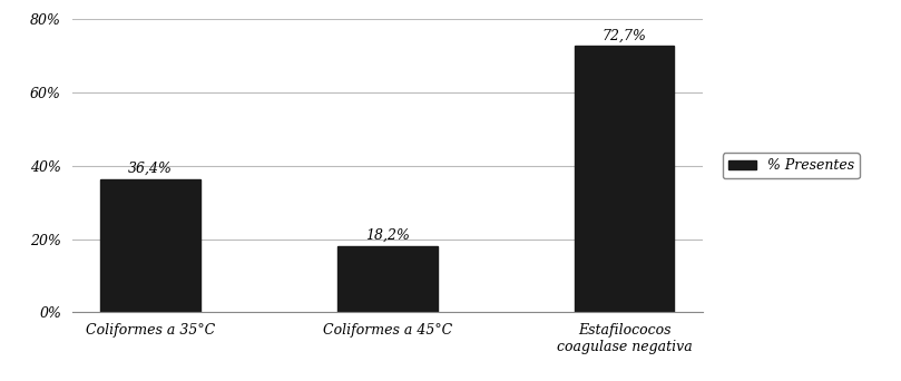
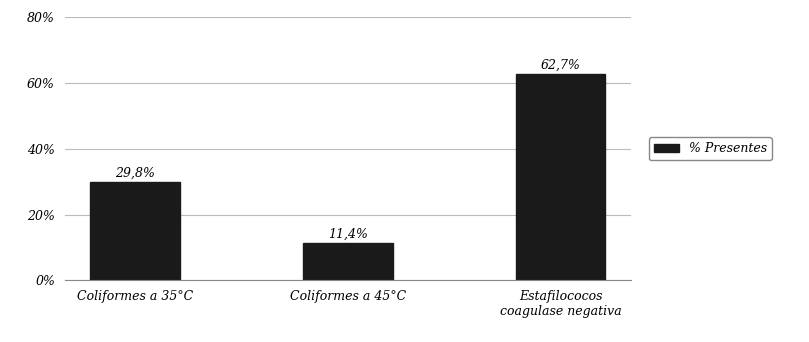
Coliformes a 35°C: 36,4% -> 29,8%
Coliformes a 45°C: 18,2% -> 11,4%
Estafilococos coagulase negativa: 72,7% -> 62,7%
